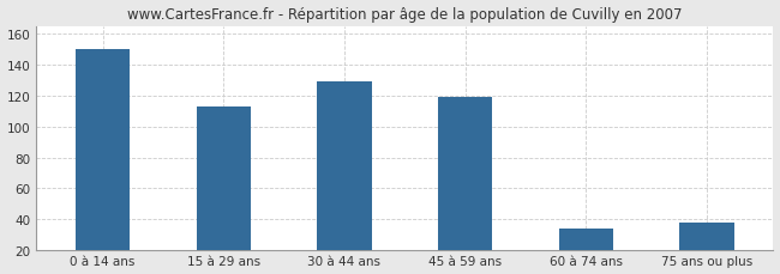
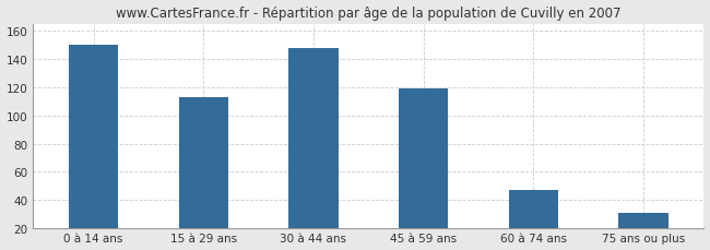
30 à 44 ans: 129 -> 148
60 à 74 ans: 34 -> 47
75 ans ou plus: 38 -> 31
